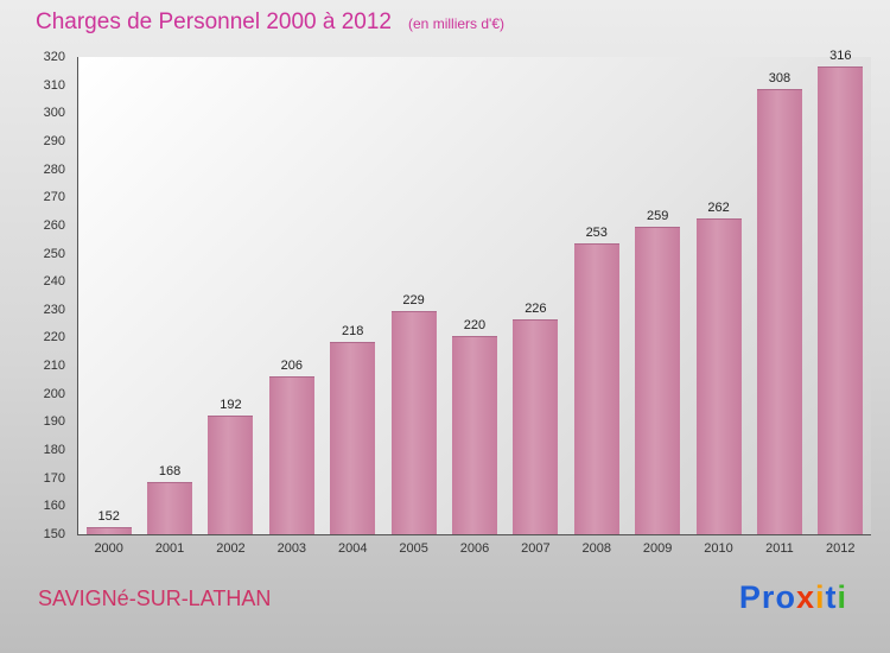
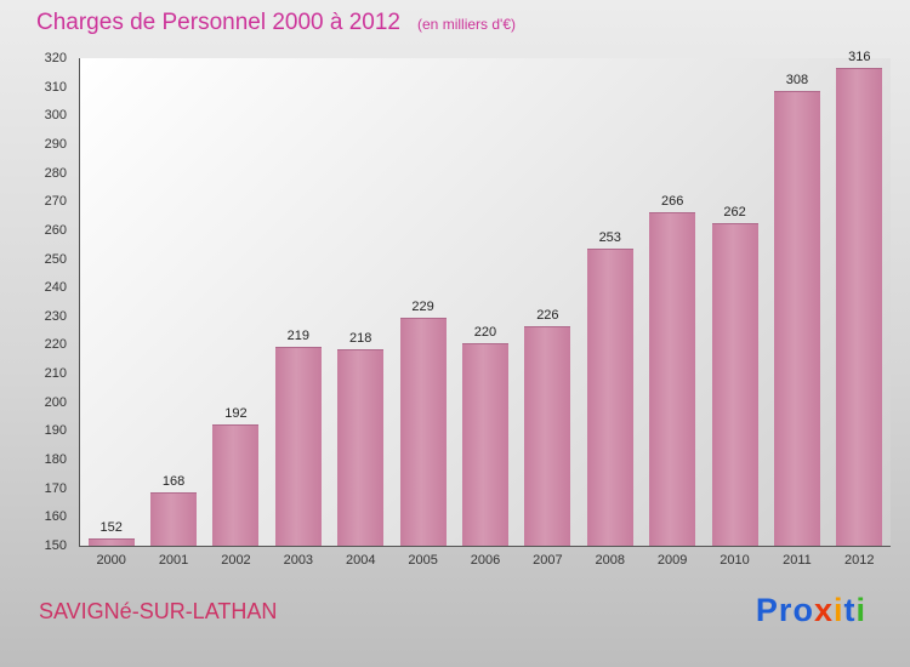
2003: 206 -> 219
2009: 259 -> 266
